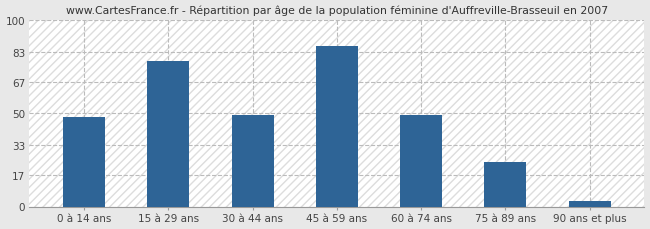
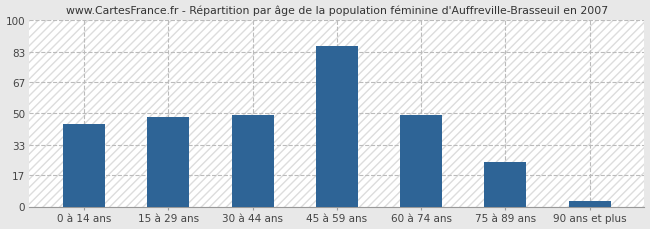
0 à 14 ans: 48 -> 44
15 à 29 ans: 78 -> 48
